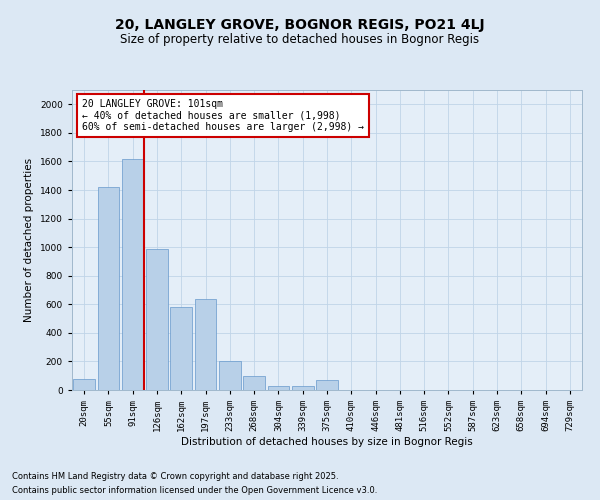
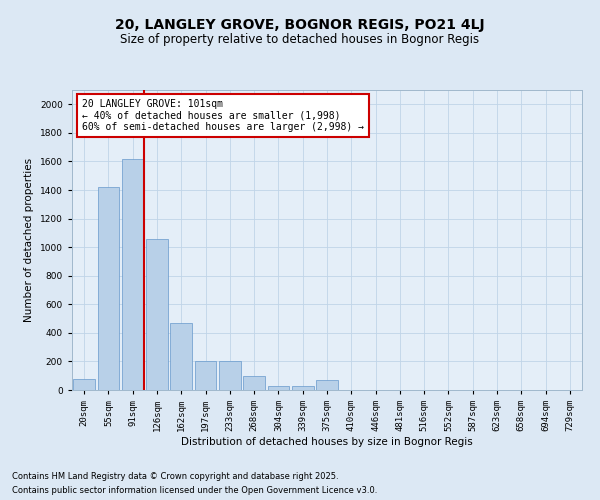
126sqm: 990 -> 1060
162sqm: 580 -> 470
197sqm: 640 -> 200
